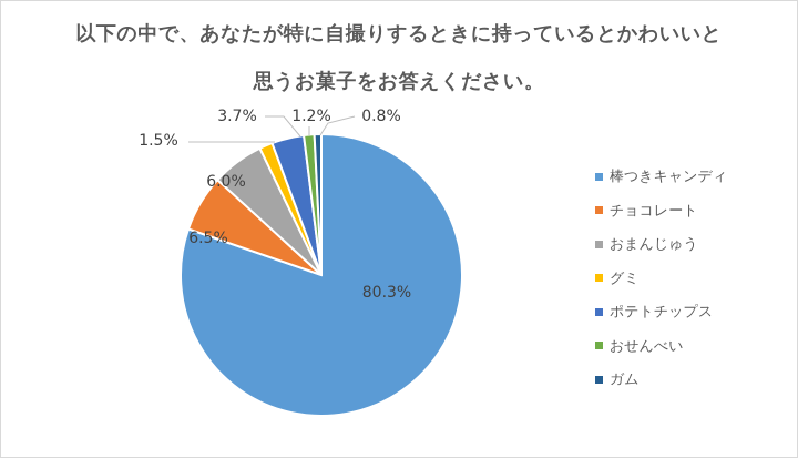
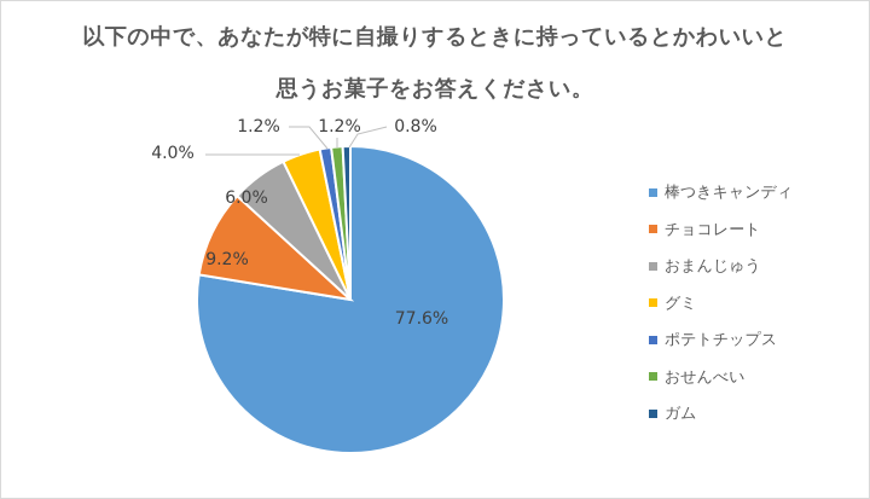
棒つきキャンディ: 80.3% -> 77.6%
チョコレート: 6.5% -> 9.2%
グミ: 1.5% -> 4.0%
ポテトチップス: 3.7% -> 1.2%
